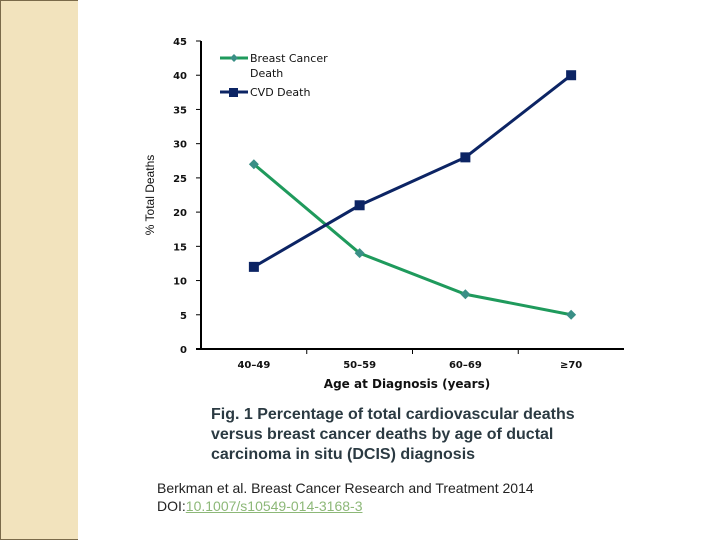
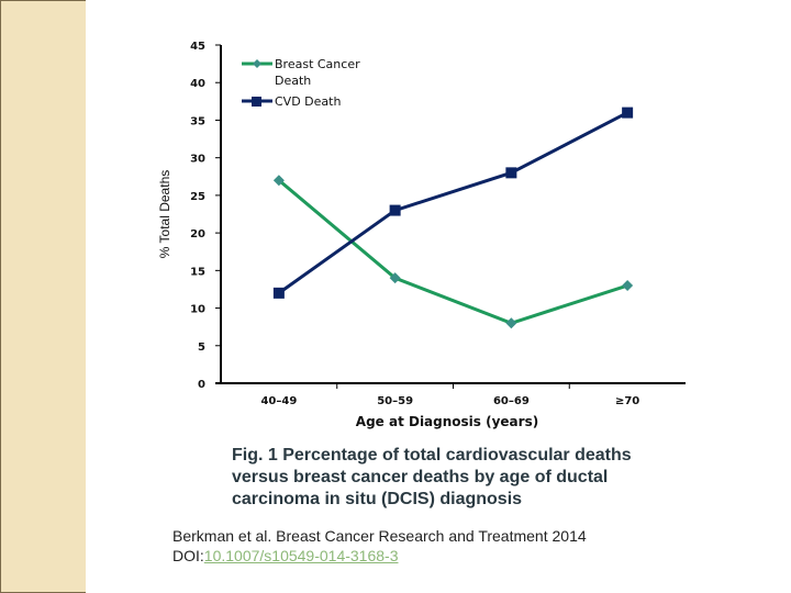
CVD Death/50–59: 21 -> 23
Breast Cancer Death/≥70: 5 -> 13
CVD Death/≥70: 40 -> 36
